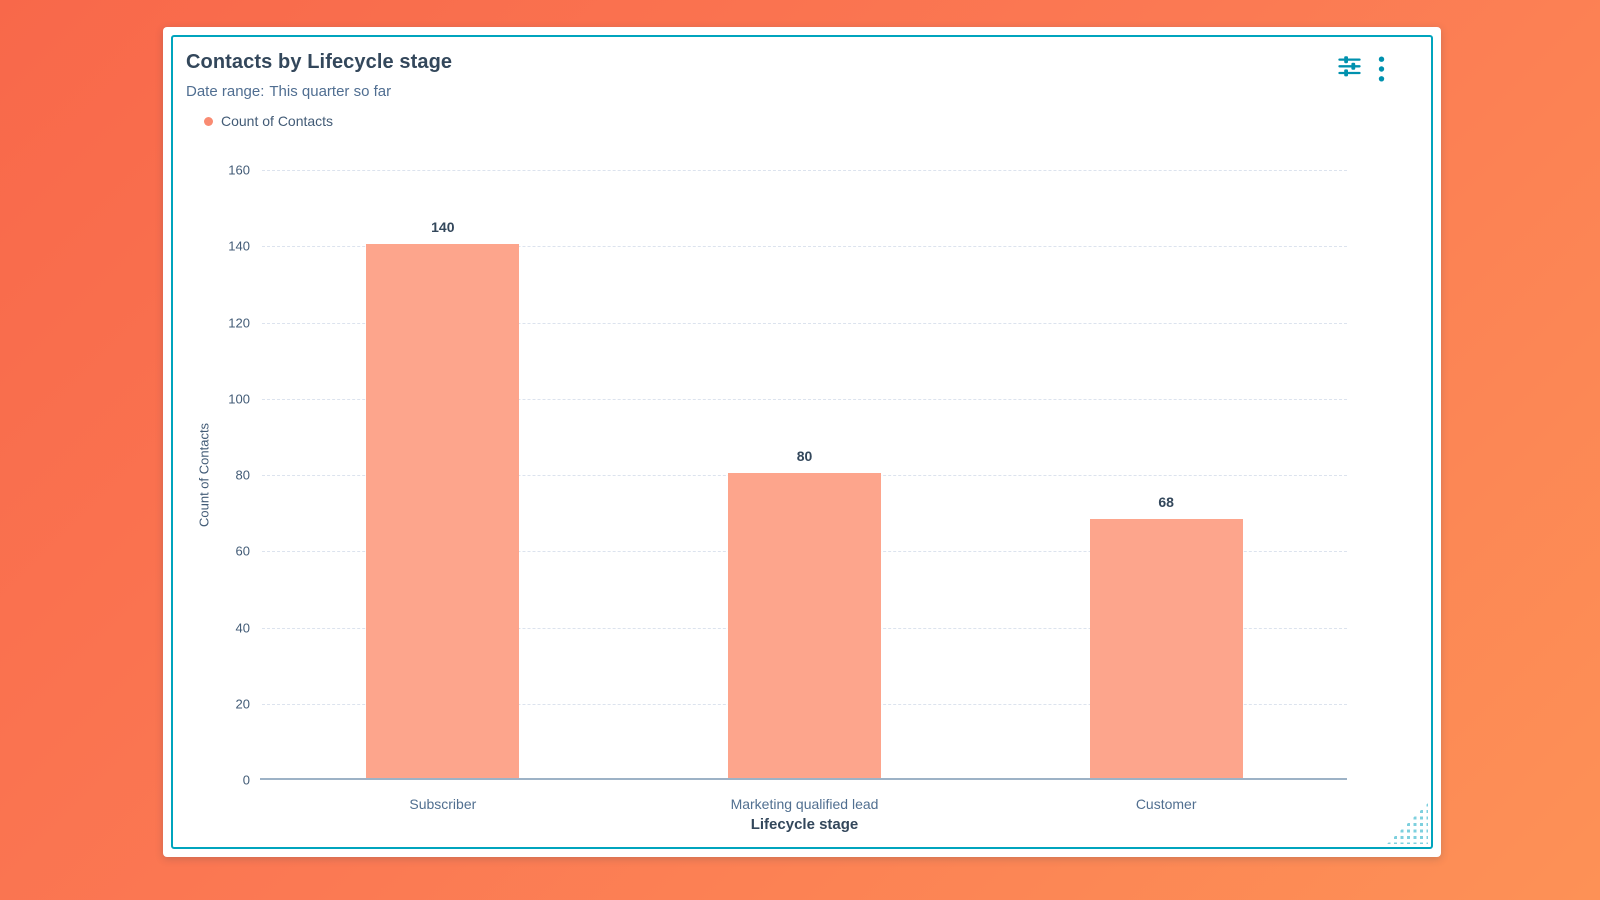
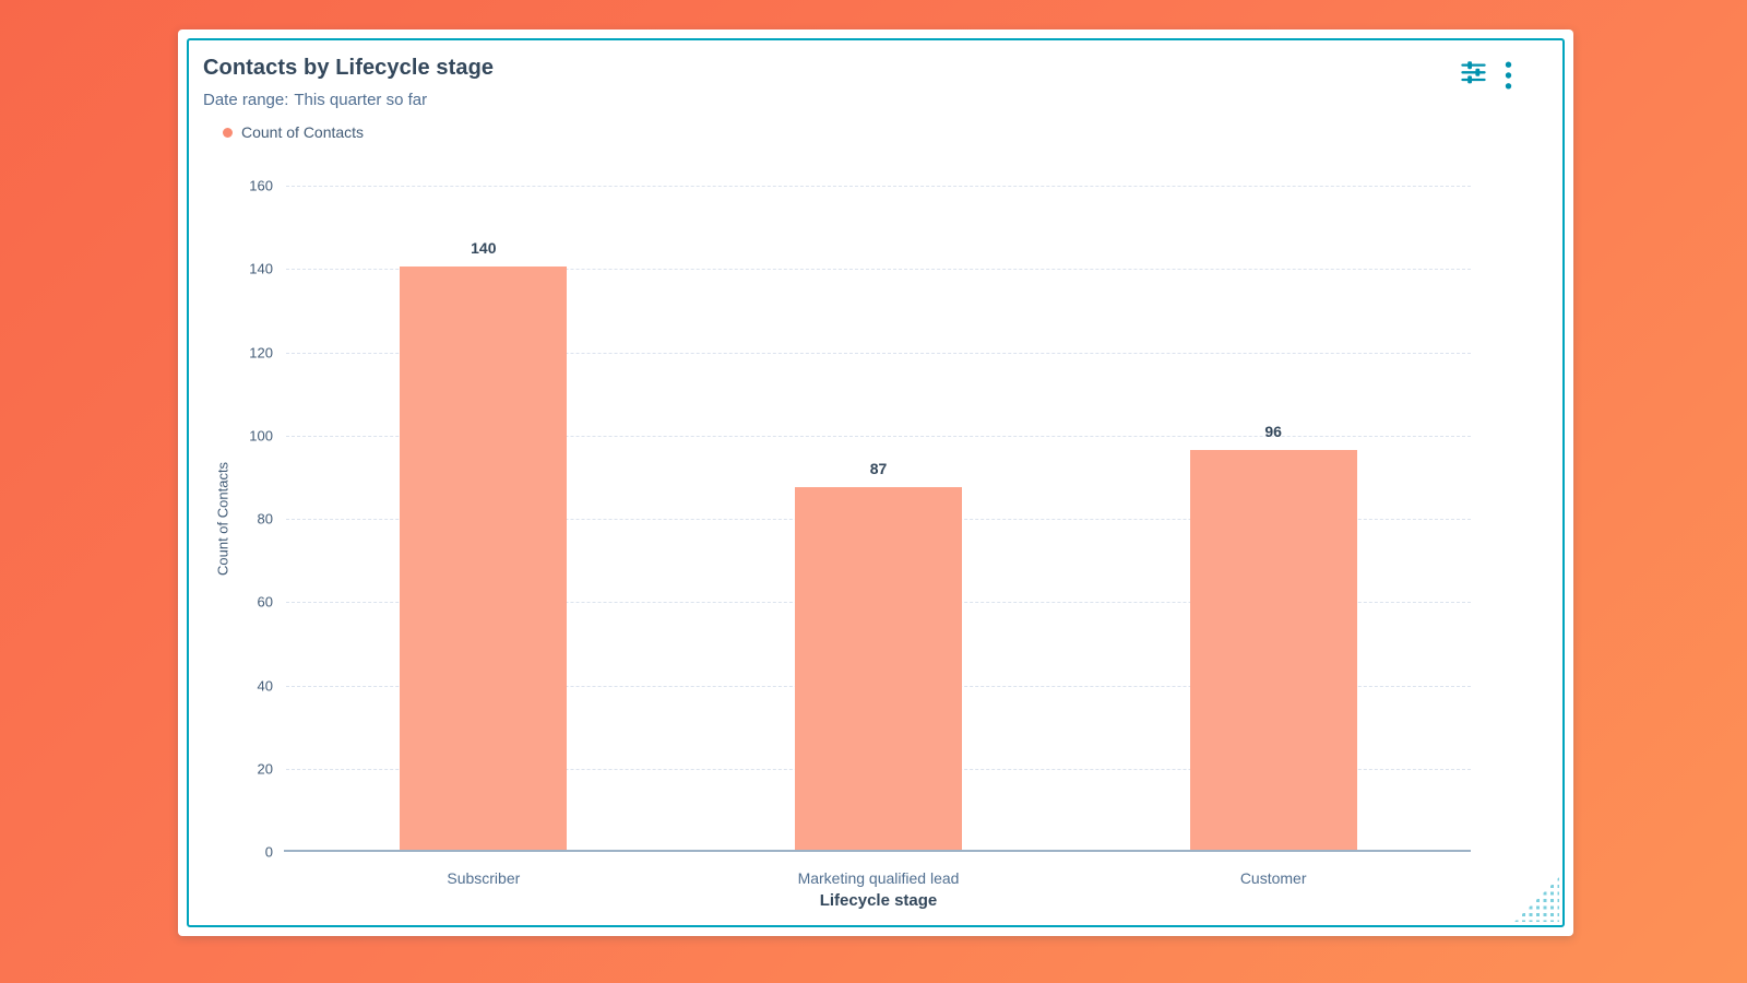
Marketing qualified lead: 80 -> 87
Customer: 68 -> 96
